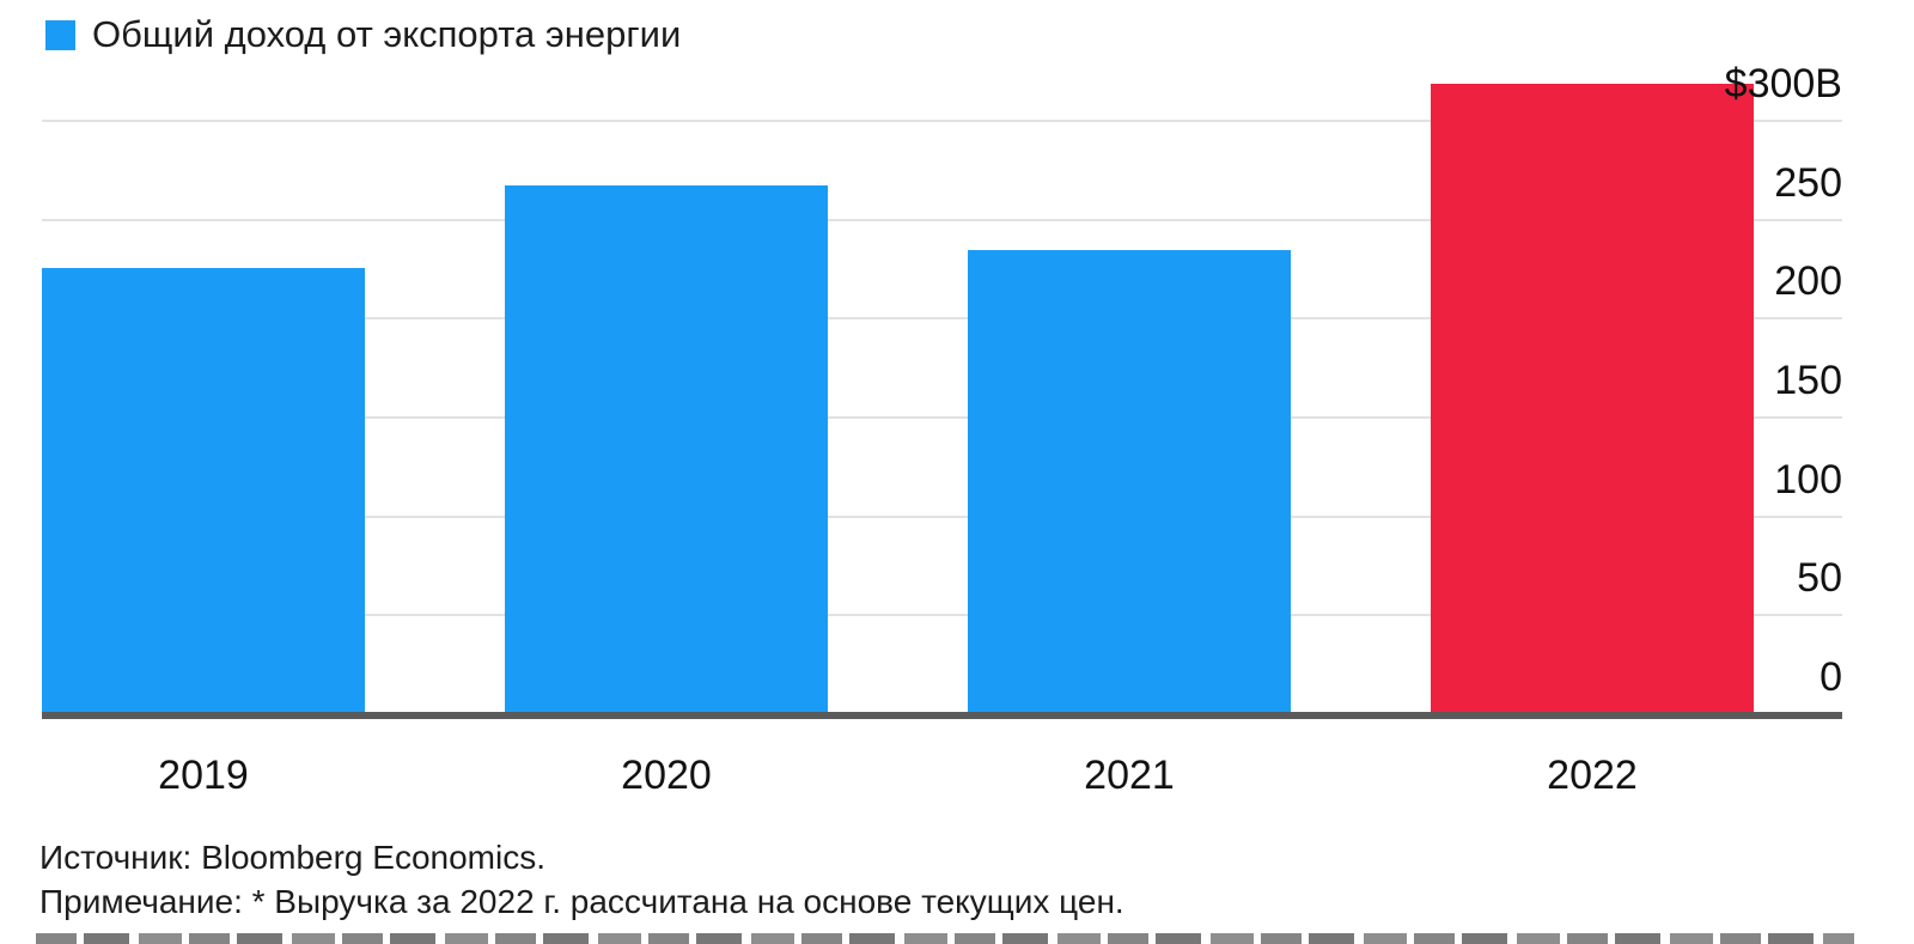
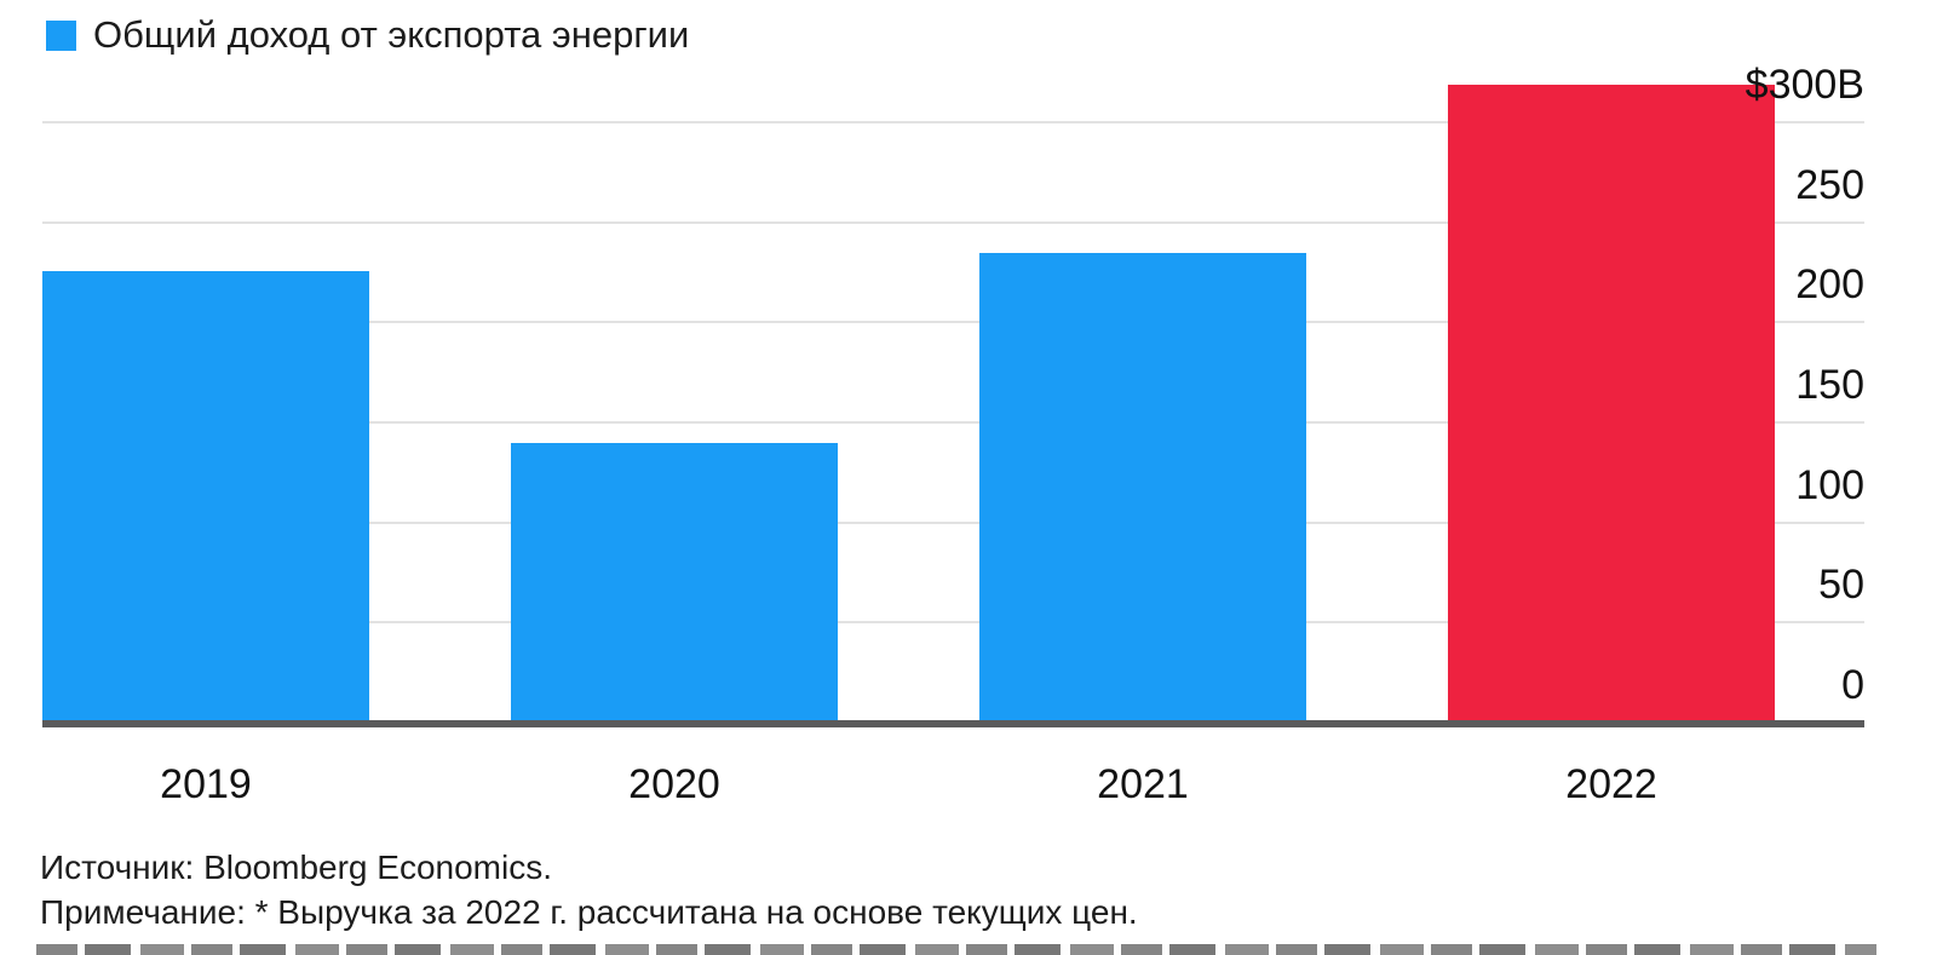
2020: $270B -> $142B
